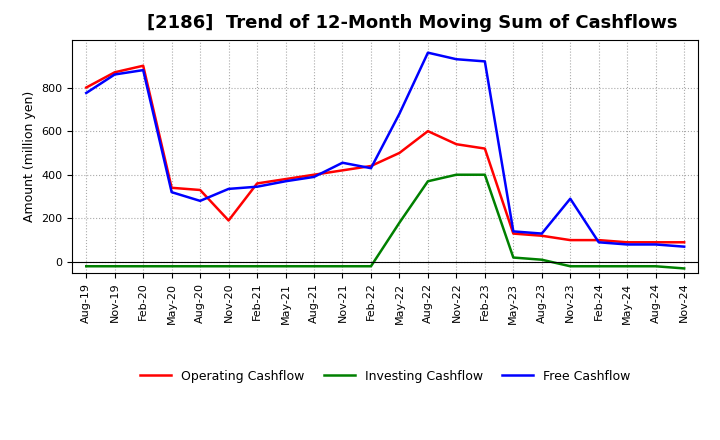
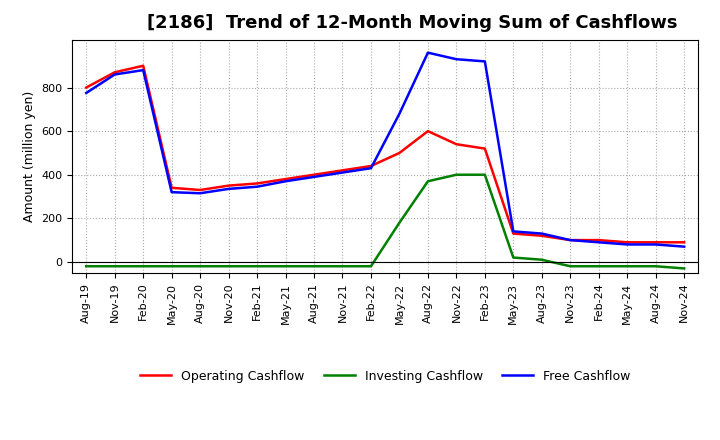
Free Cashflow/Aug-20: 280 -> 315
Operating Cashflow/Nov-20: 190 -> 350
Free Cashflow/Nov-21: 455 -> 410
Free Cashflow/Nov-23: 290 -> 100
